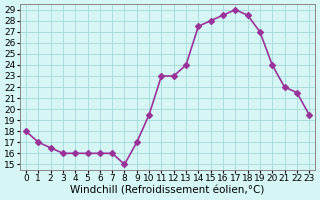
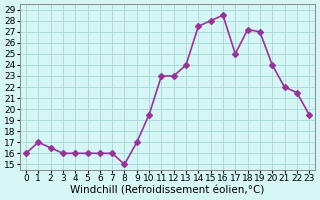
0: 18.0 -> 16.0
17: 29.0 -> 25.0
18: 28.5 -> 27.2
